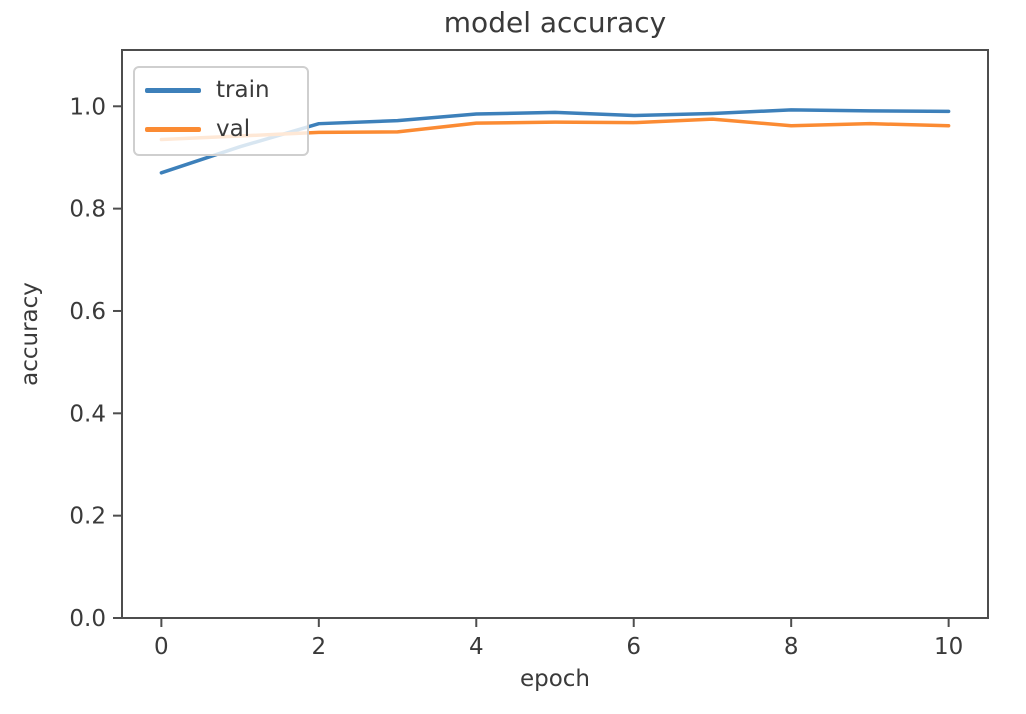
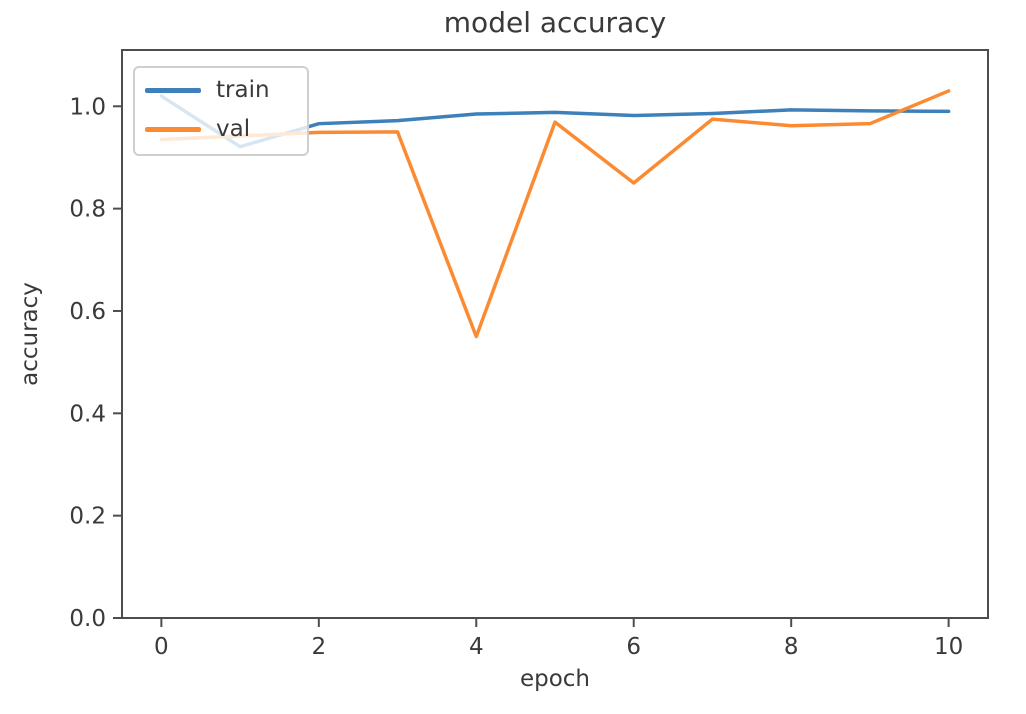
train/0: 0.87 -> 1.02
val/4: 0.97 -> 0.55
val/6: 0.97 -> 0.85
val/10: 0.96 -> 1.03
